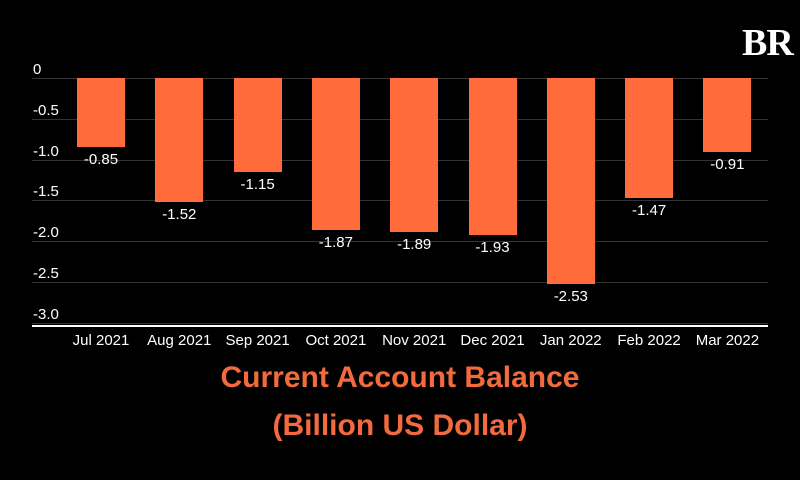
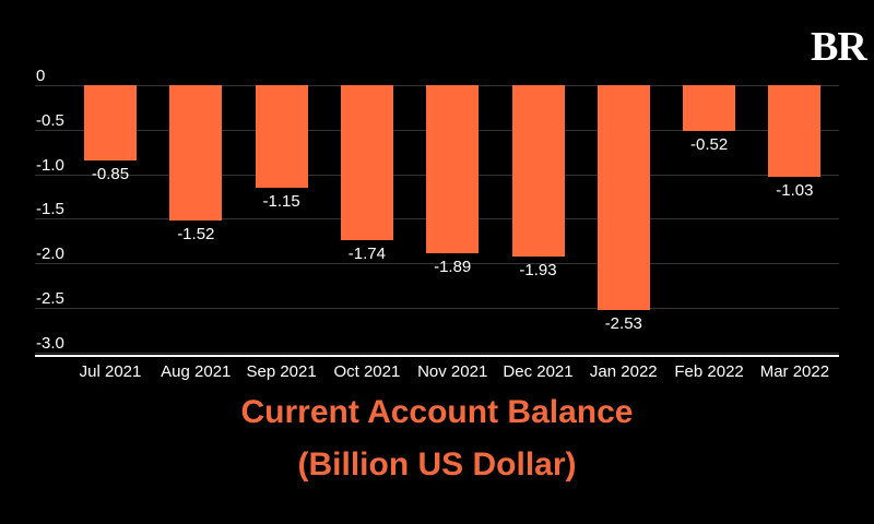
Oct 2021: -1.87 -> -1.74
Feb 2022: -1.47 -> -0.52
Mar 2022: -0.91 -> -1.03
